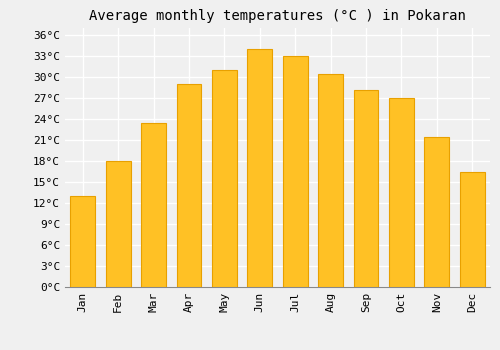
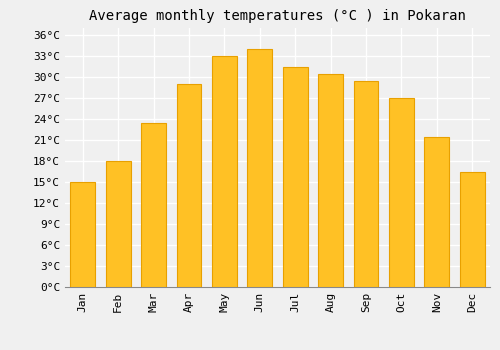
Jan: 13.0°C -> 15.0°C
May: 31.0°C -> 33.0°C
Jul: 33.0°C -> 31.5°C
Sep: 28.2°C -> 29.5°C
